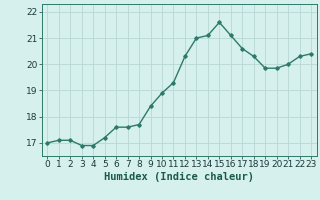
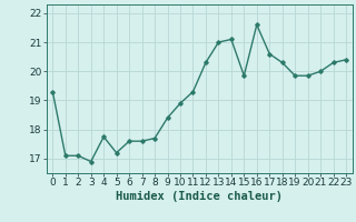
0: 17.00 -> 19.30
4: 16.90 -> 17.75
15: 21.60 -> 19.85
16: 21.10 -> 21.60
